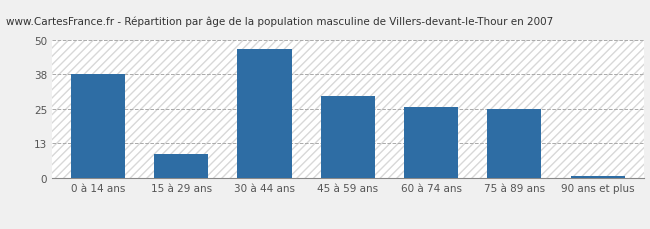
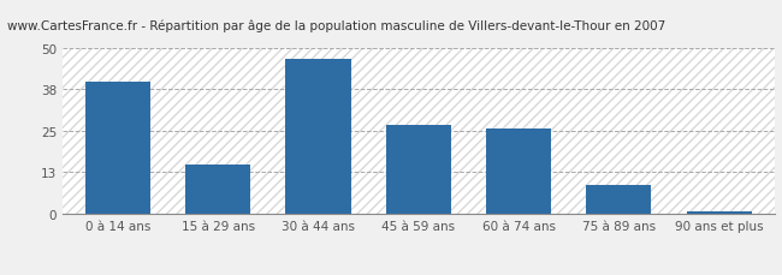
0 à 14 ans: 38 -> 40
15 à 29 ans: 9 -> 15
45 à 59 ans: 30 -> 27
75 à 89 ans: 25 -> 9
